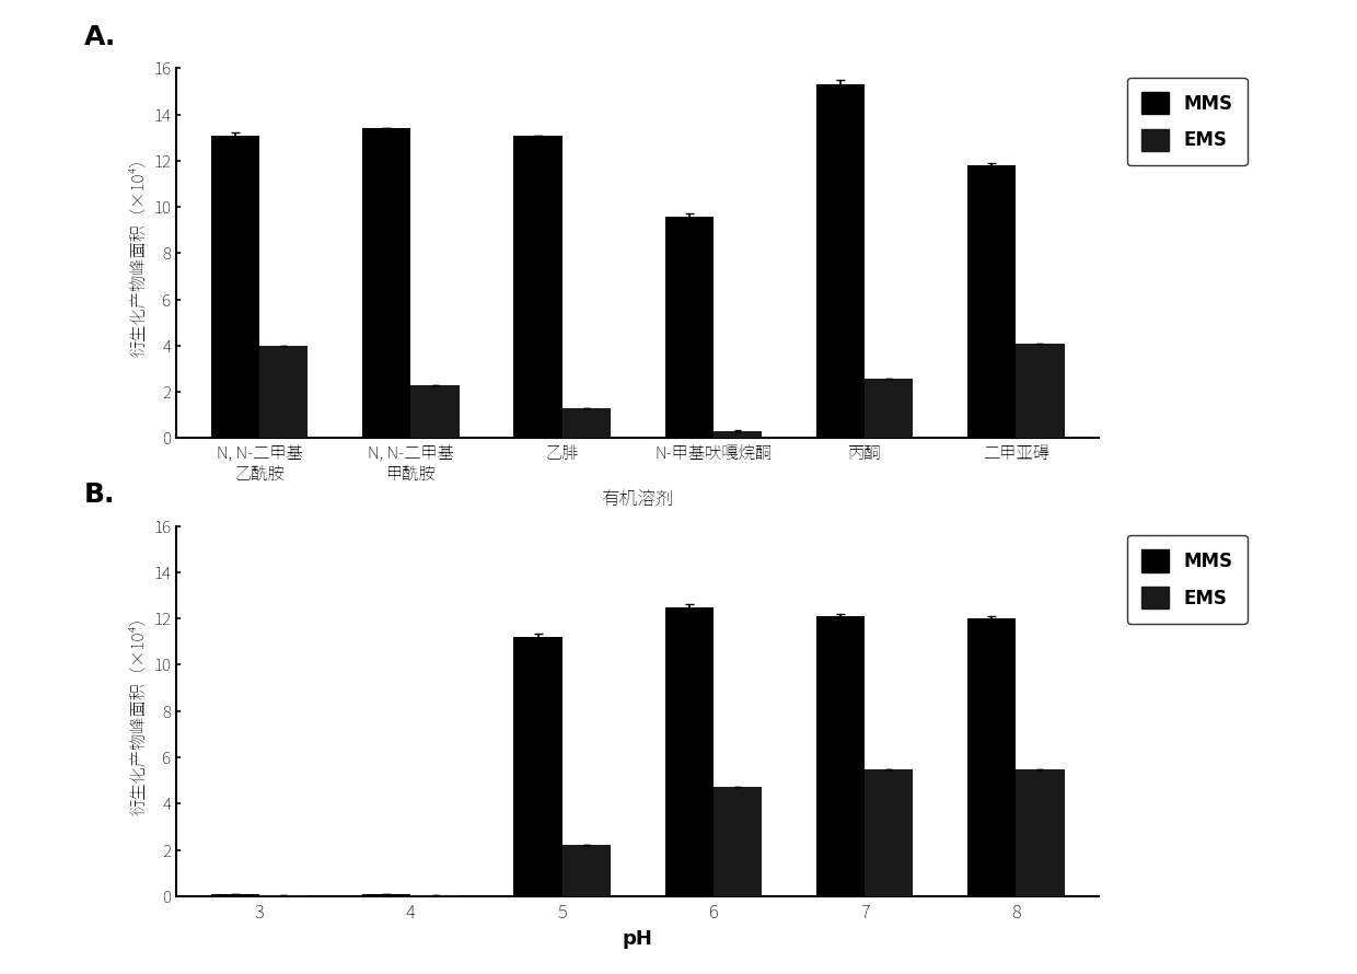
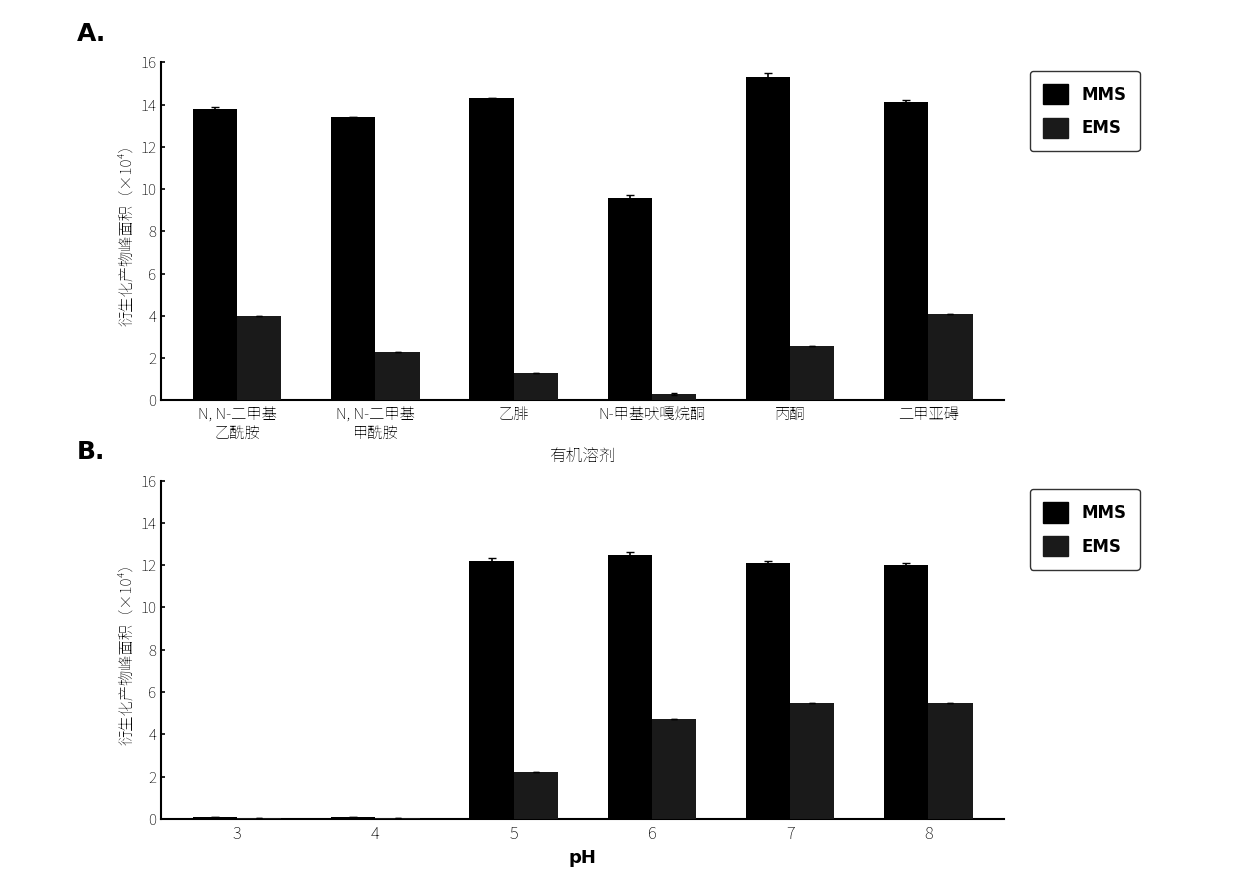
MMS/N, N-二甲基 乙酰胺: 13.1 -> 13.8
MMS/乙腓: 13.1 -> 14.3
MMS/二甲亚碍: 11.8 -> 14.1
MMS/5: 11.2 -> 12.2
